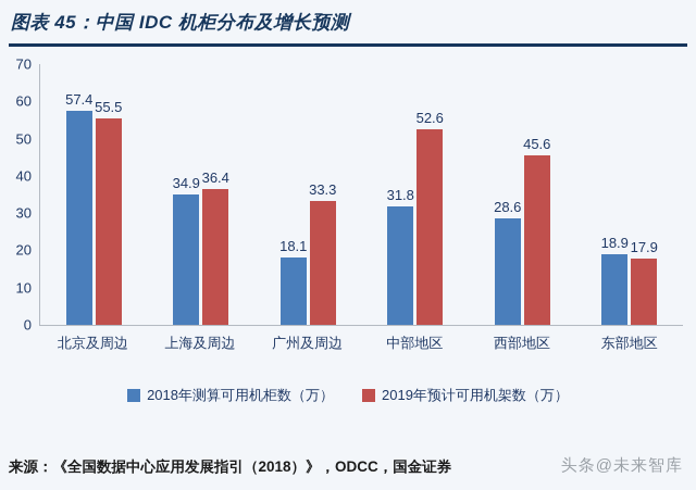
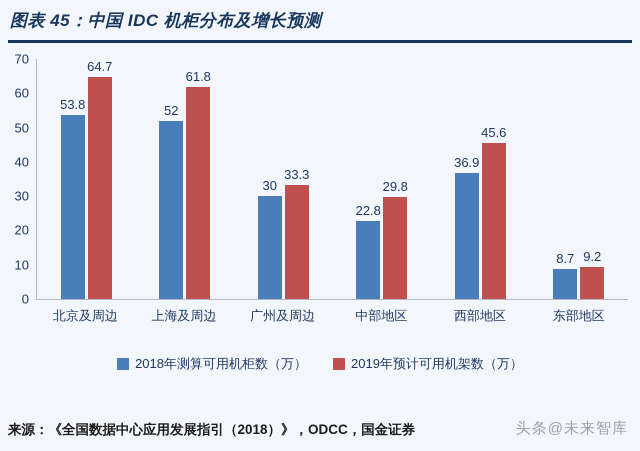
2018年测算可用机柜数（万）/北京及周边: 57.4 -> 53.8
2019年预计可用机架数（万）/北京及周边: 55.5 -> 64.7
2018年测算可用机柜数（万）/上海及周边: 34.9 -> 52
2019年预计可用机架数（万）/上海及周边: 36.4 -> 61.8
2018年测算可用机柜数（万）/广州及周边: 18.1 -> 30
2018年测算可用机柜数（万）/中部地区: 31.8 -> 22.8
2019年预计可用机架数（万）/中部地区: 52.6 -> 29.8
2018年测算可用机柜数（万）/西部地区: 28.6 -> 36.9
2018年测算可用机柜数（万）/东部地区: 18.9 -> 8.7
2019年预计可用机架数（万）/东部地区: 17.9 -> 9.2
